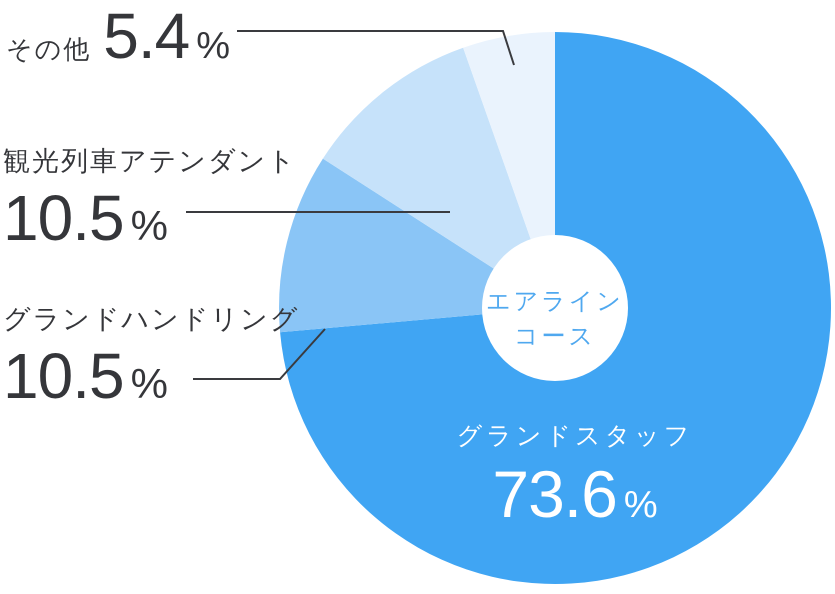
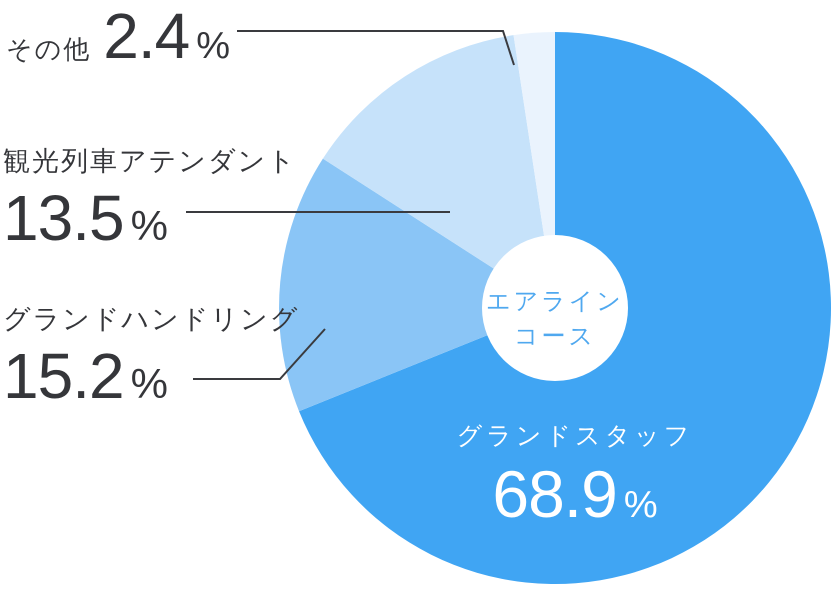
グランドスタッフ: 73.6 -> 68.9
グランドハンドリング: 10.5 -> 15.2
観光列車アテンダント: 10.5 -> 13.5
その他: 5.4 -> 2.4
